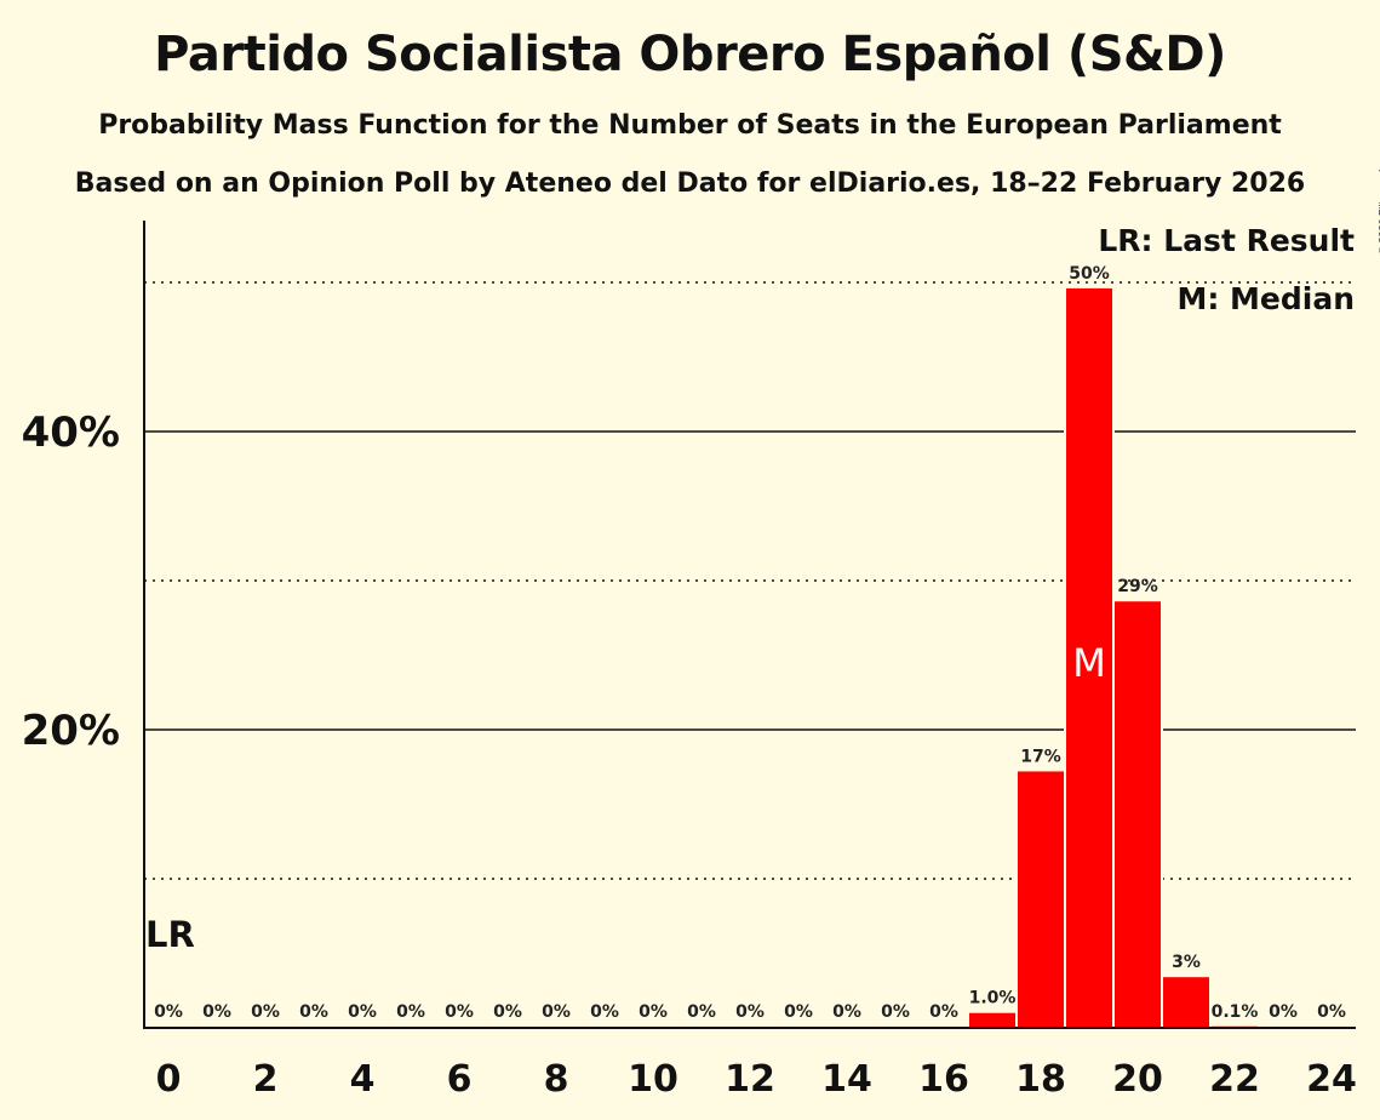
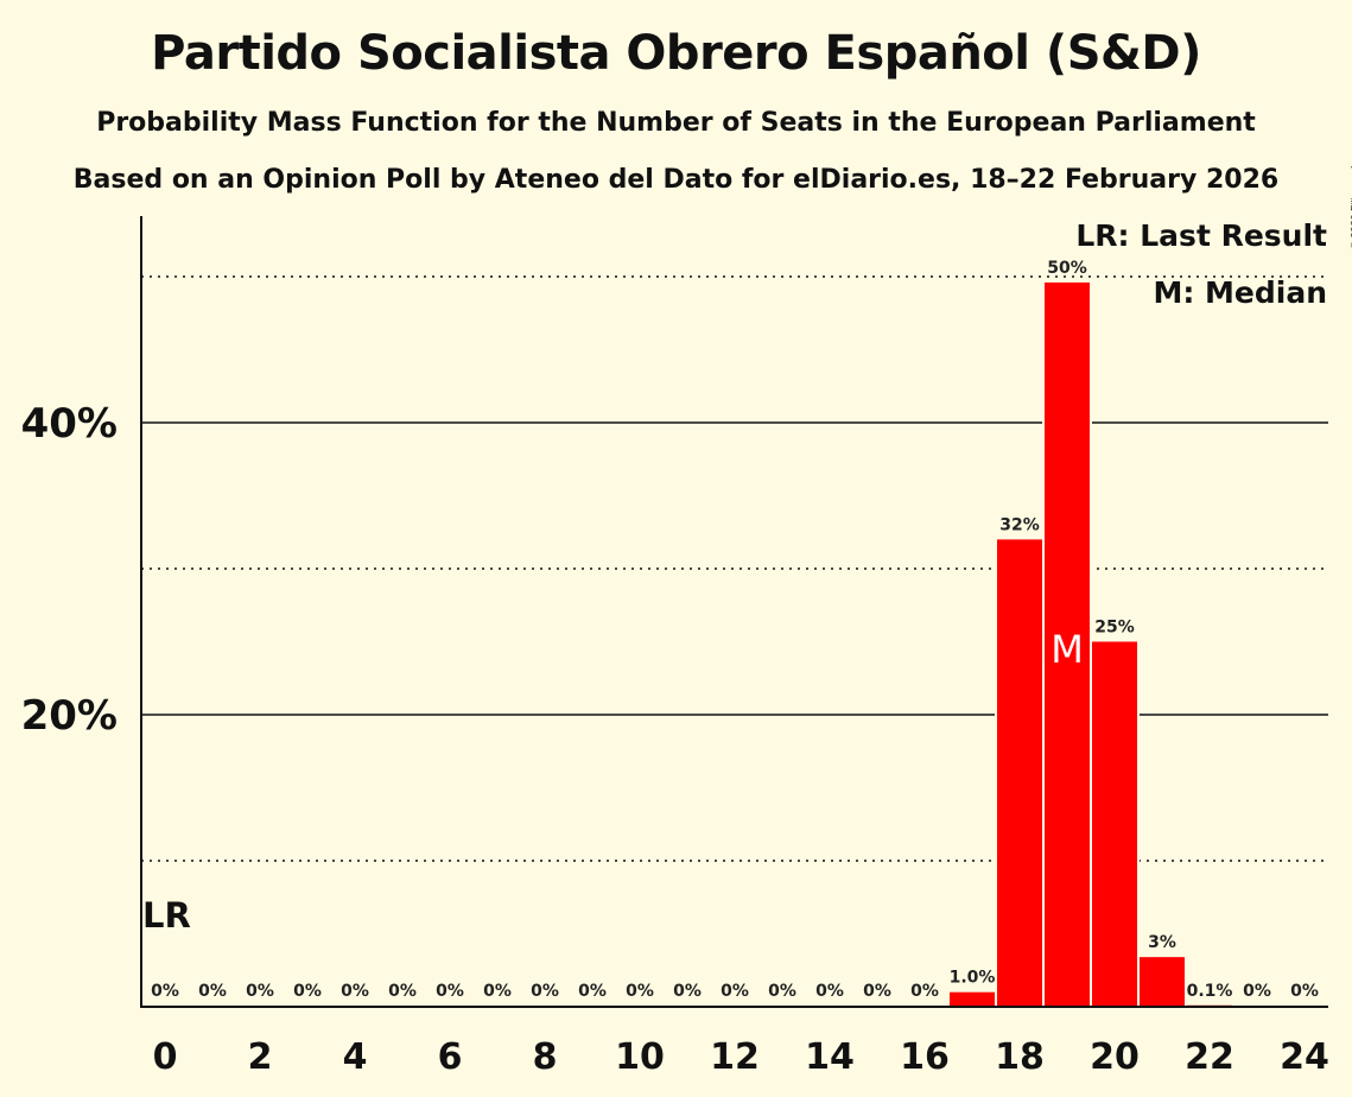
18: 17% -> 32%
20: 29% -> 25%
